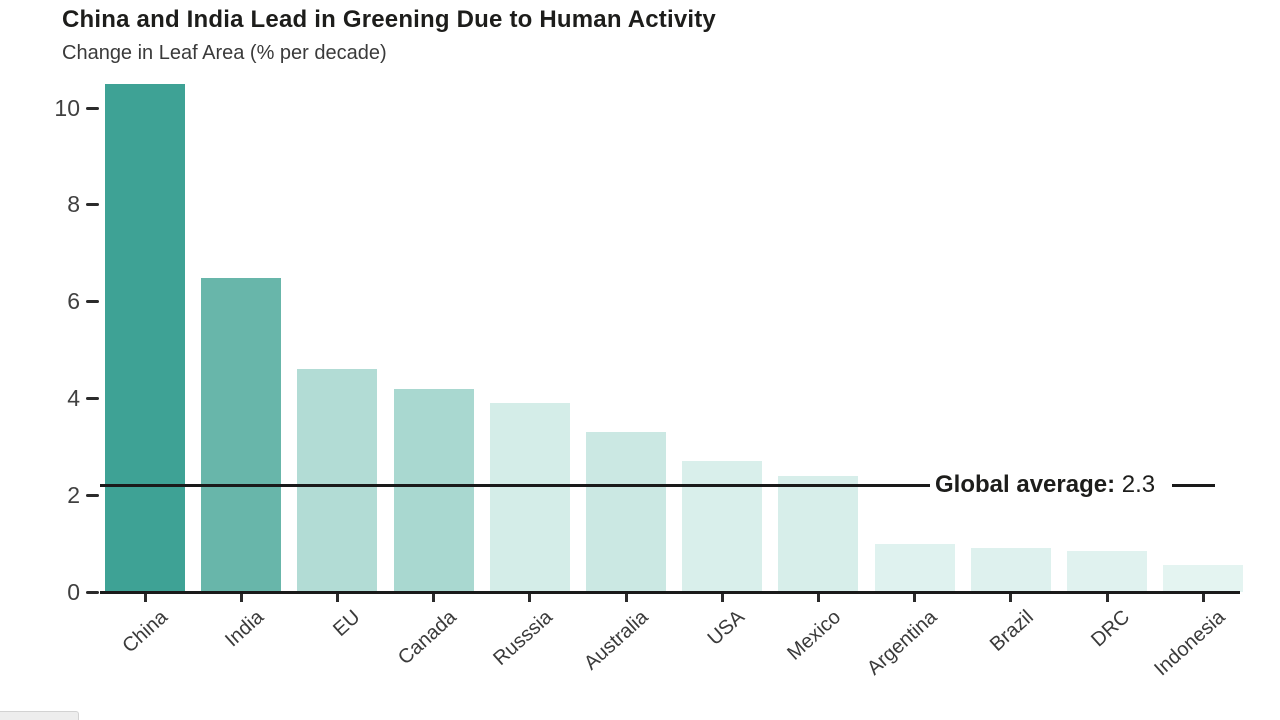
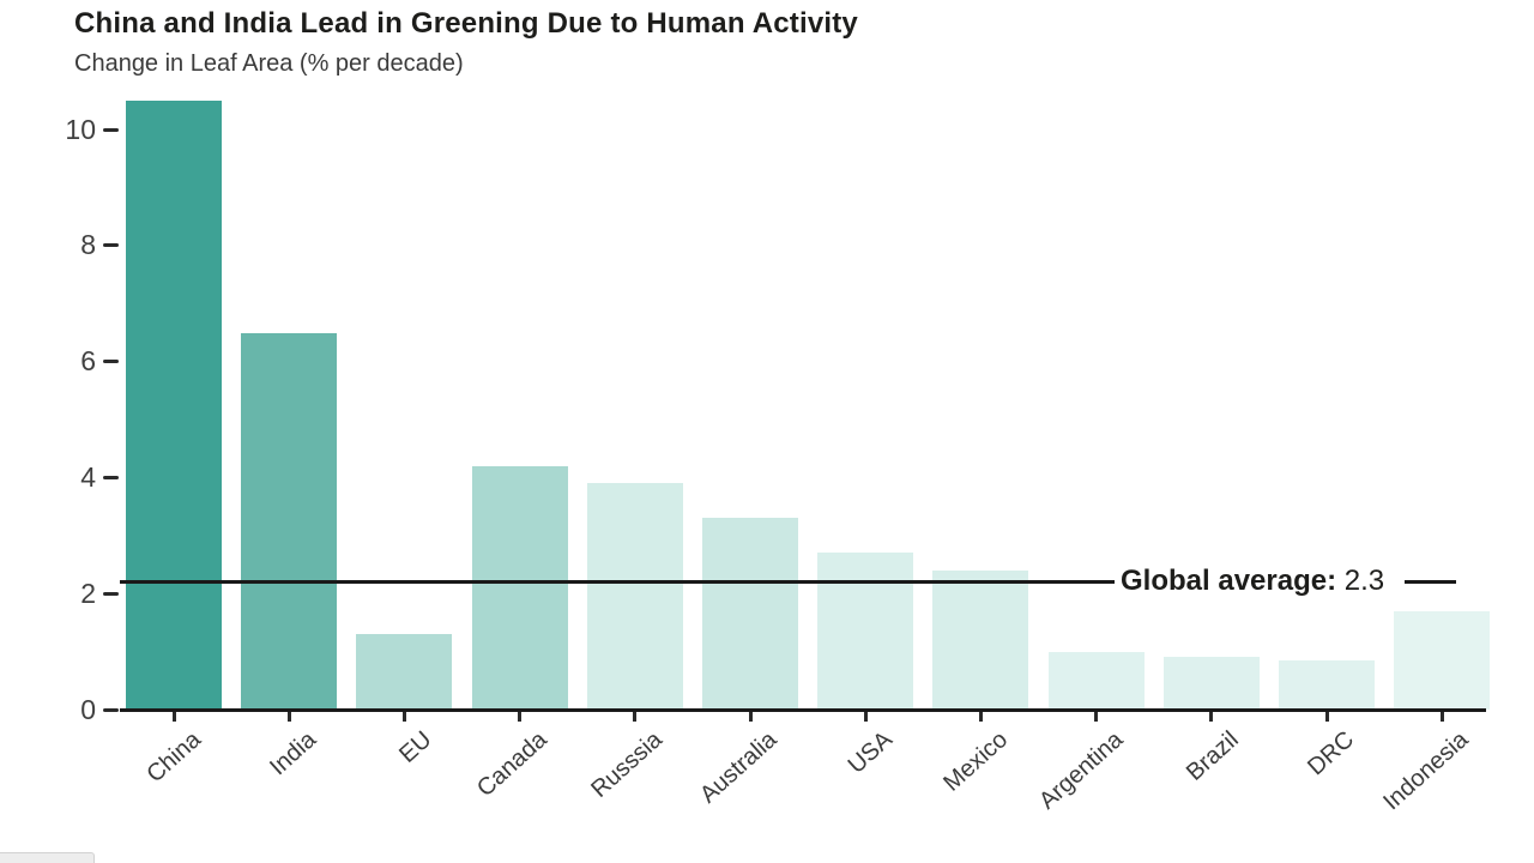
EU: 4.6 -> 1.3
Indonesia: 0.6 -> 1.7
